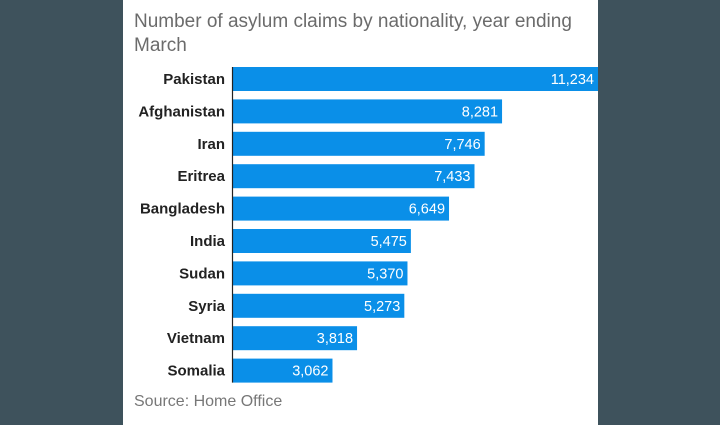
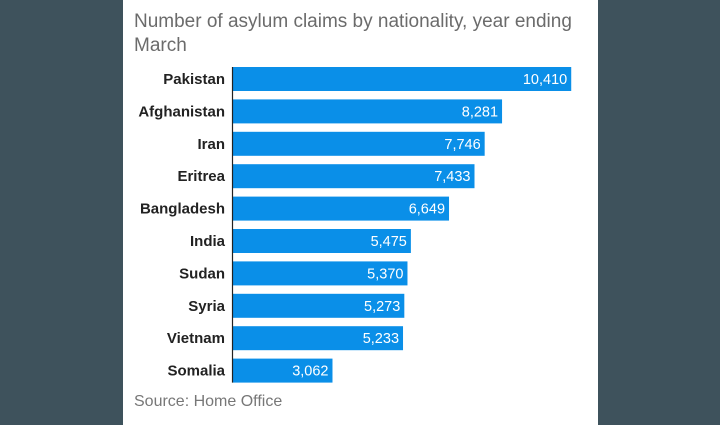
Pakistan: 11,234 -> 10,410
Vietnam: 3,818 -> 5,233
